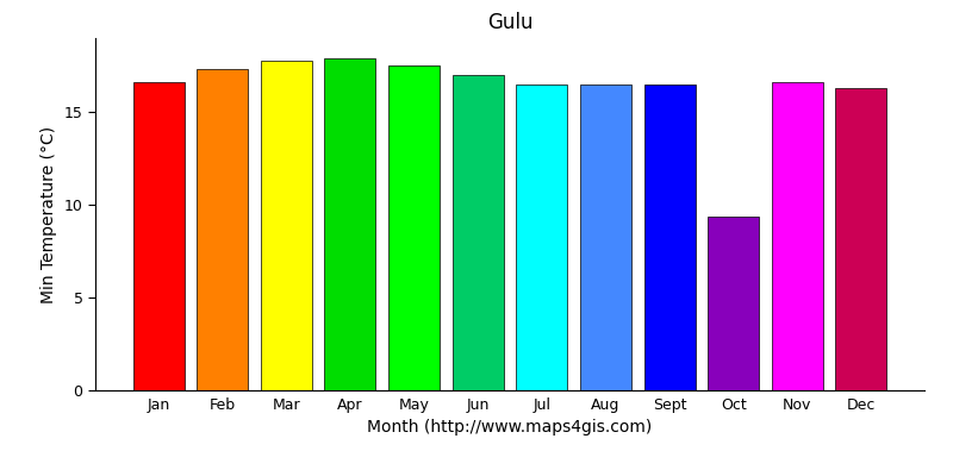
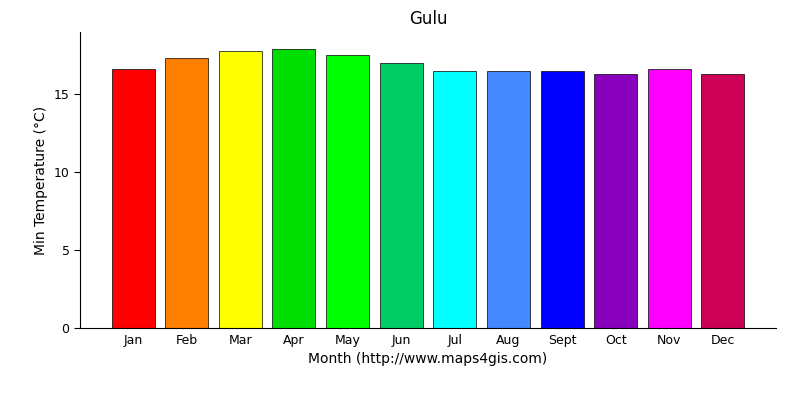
Oct: 9.4 -> 16.3
